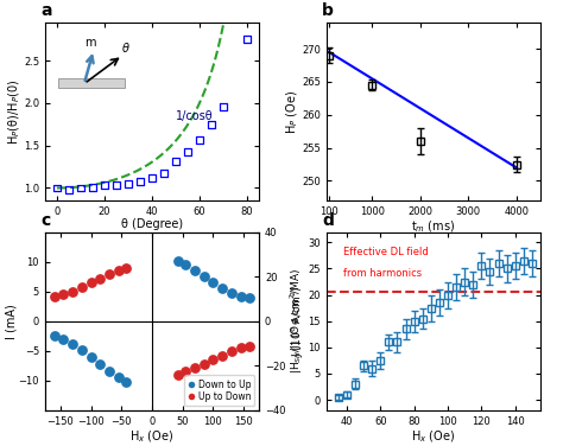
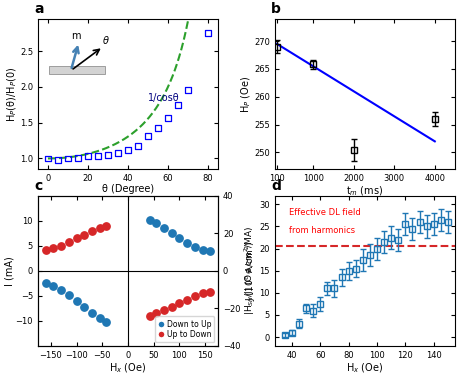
1000: 264.5 -> 265.8
2000: 256.0 -> 250.4
4000: 252.5 -> 256.0
